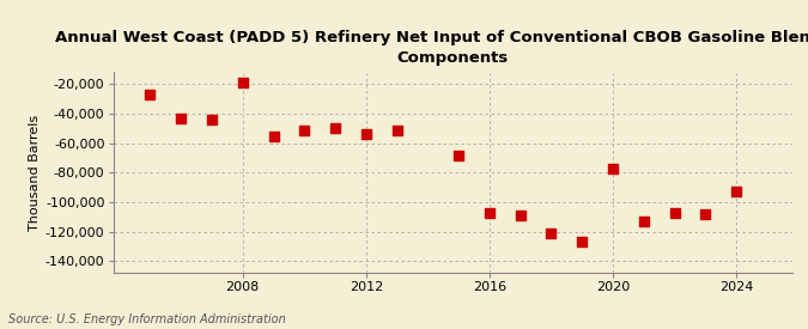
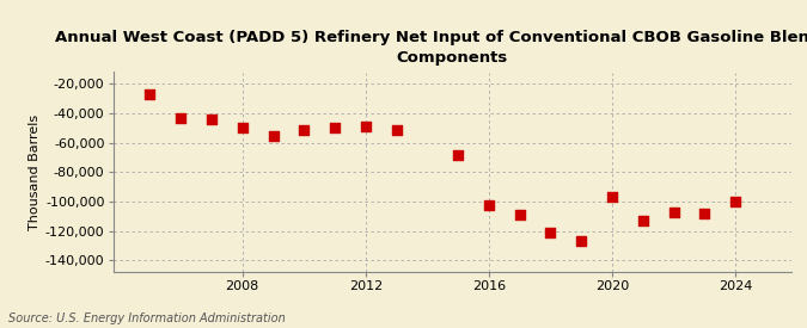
2008: -19,000 -> -50,000
2012: -54,000 -> -49,000
2016: -107,000 -> -102,000
2020: -77,000 -> -97,000
2024: -93,000 -> -100,000
